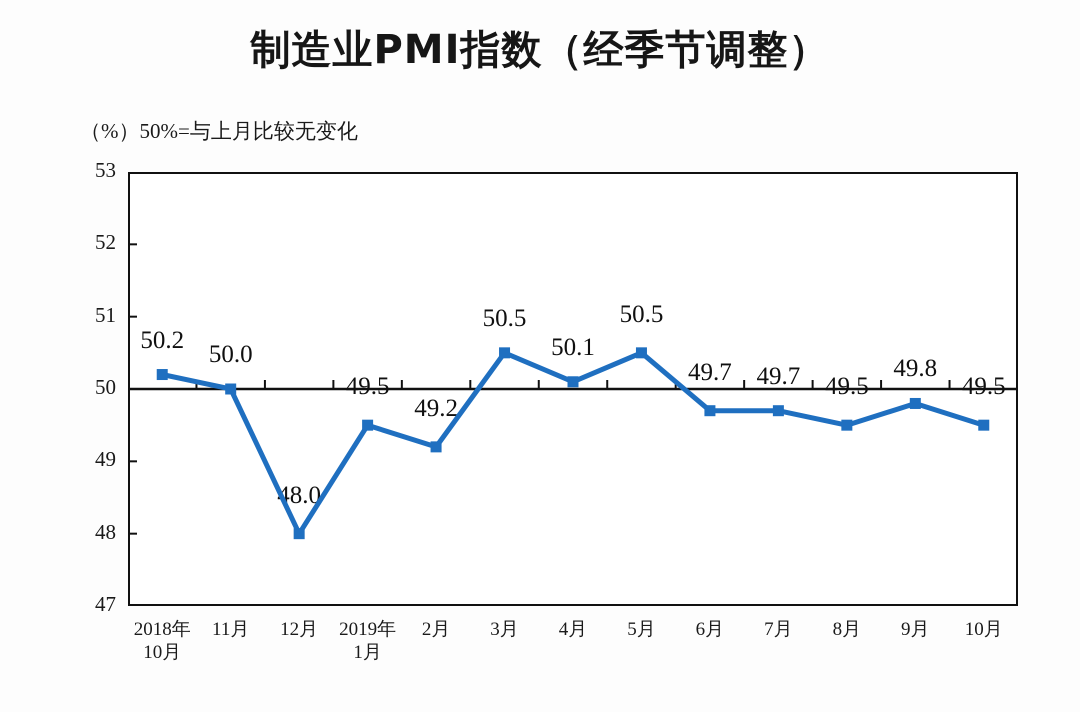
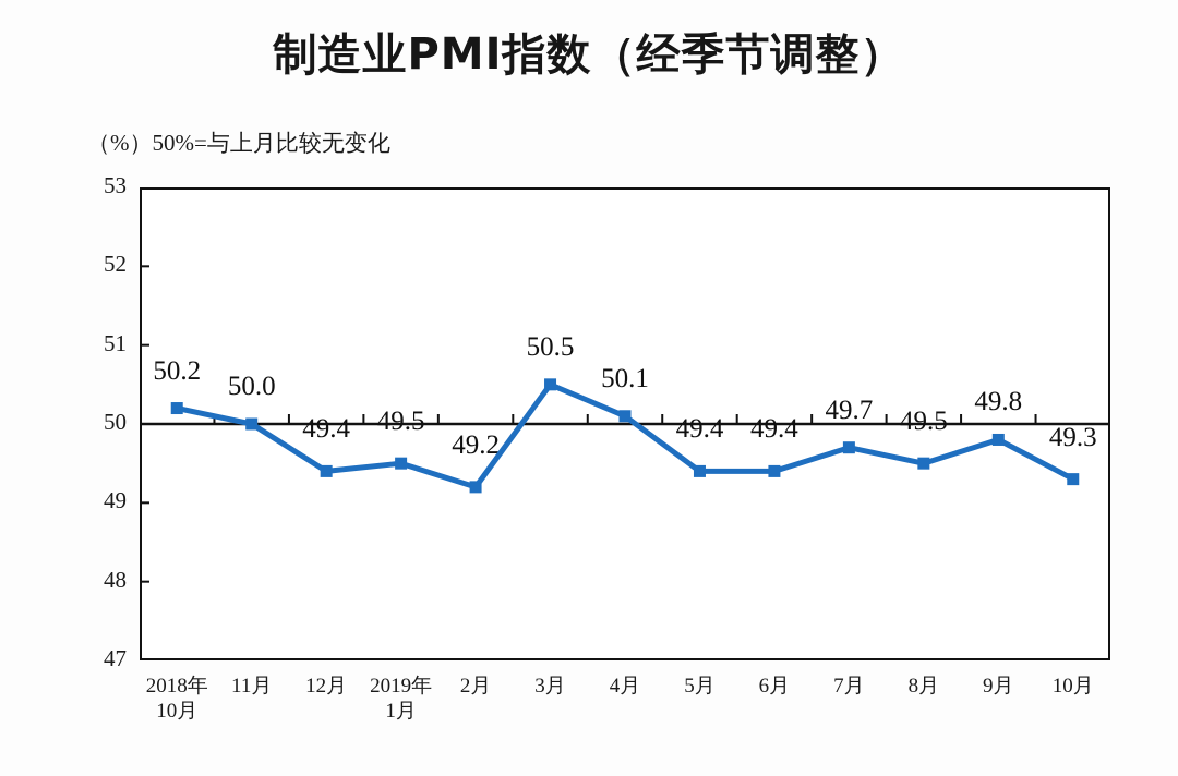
12月: 48.0 -> 49.4
5月: 50.5 -> 49.4
6月: 49.7 -> 49.4
10月: 49.5 -> 49.3
